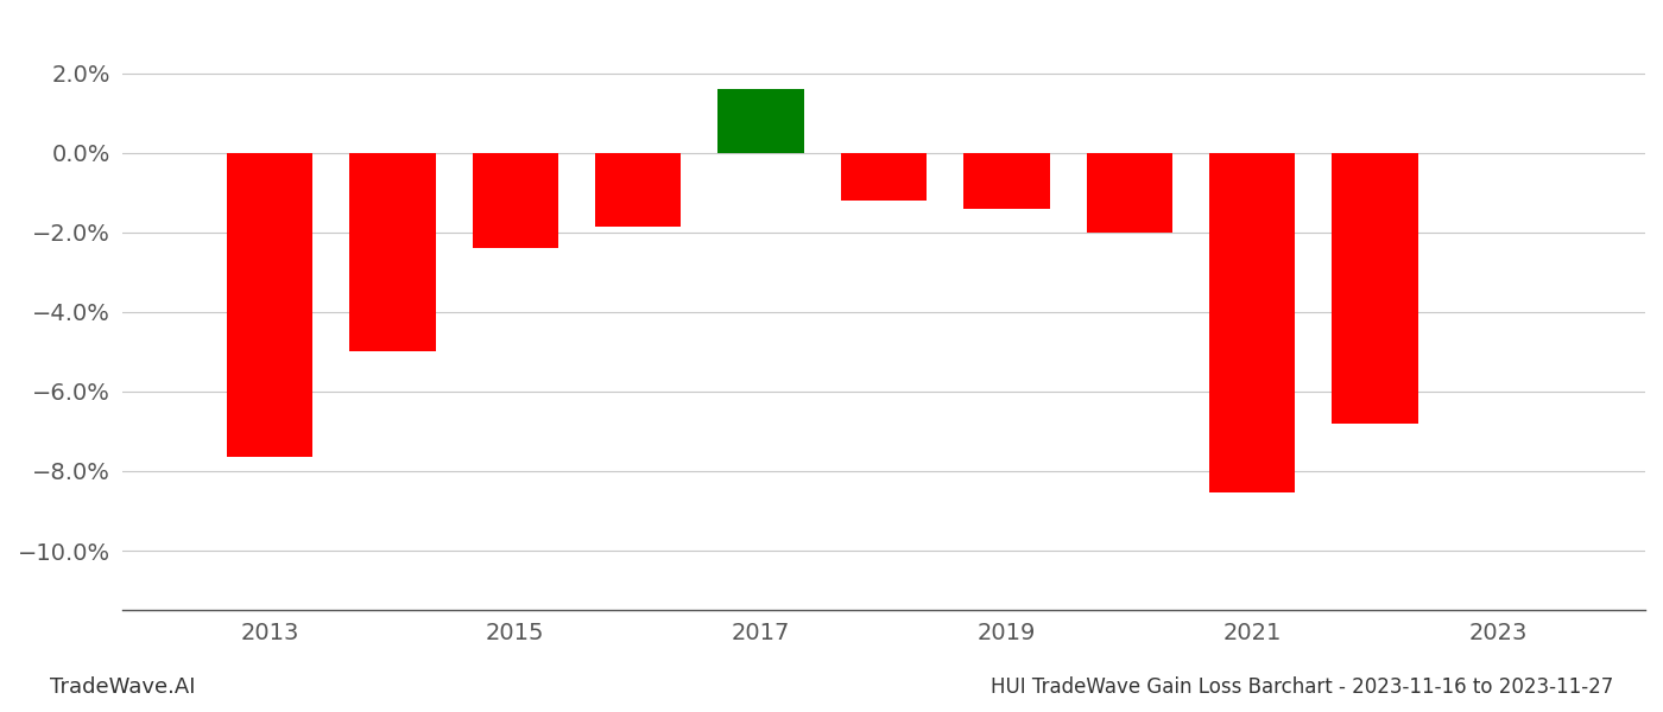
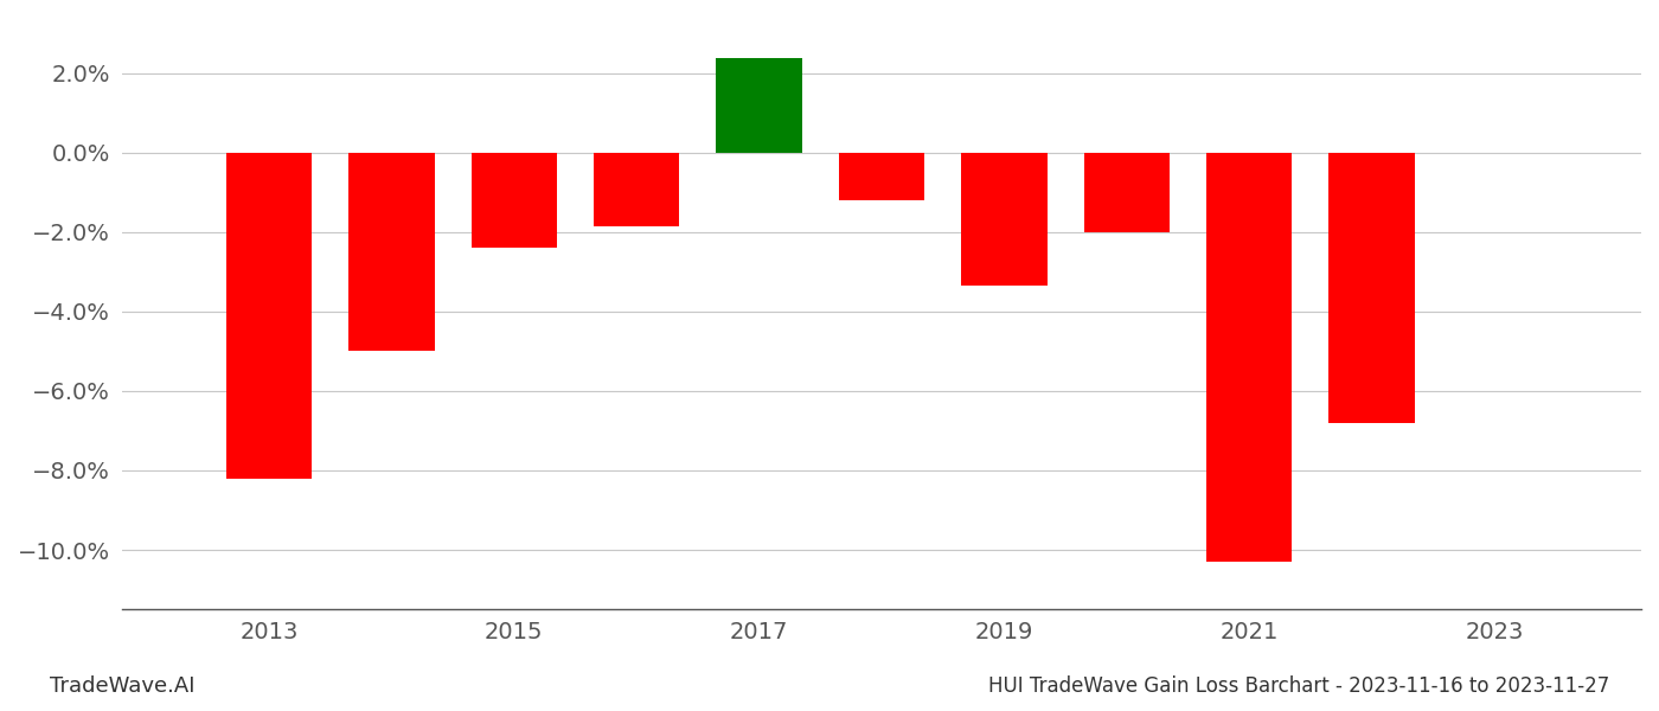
2013: -7.65% -> -8.20%
2017: 1.60% -> 2.40%
2019: -1.40% -> -3.35%
2021: -8.55% -> -10.30%
